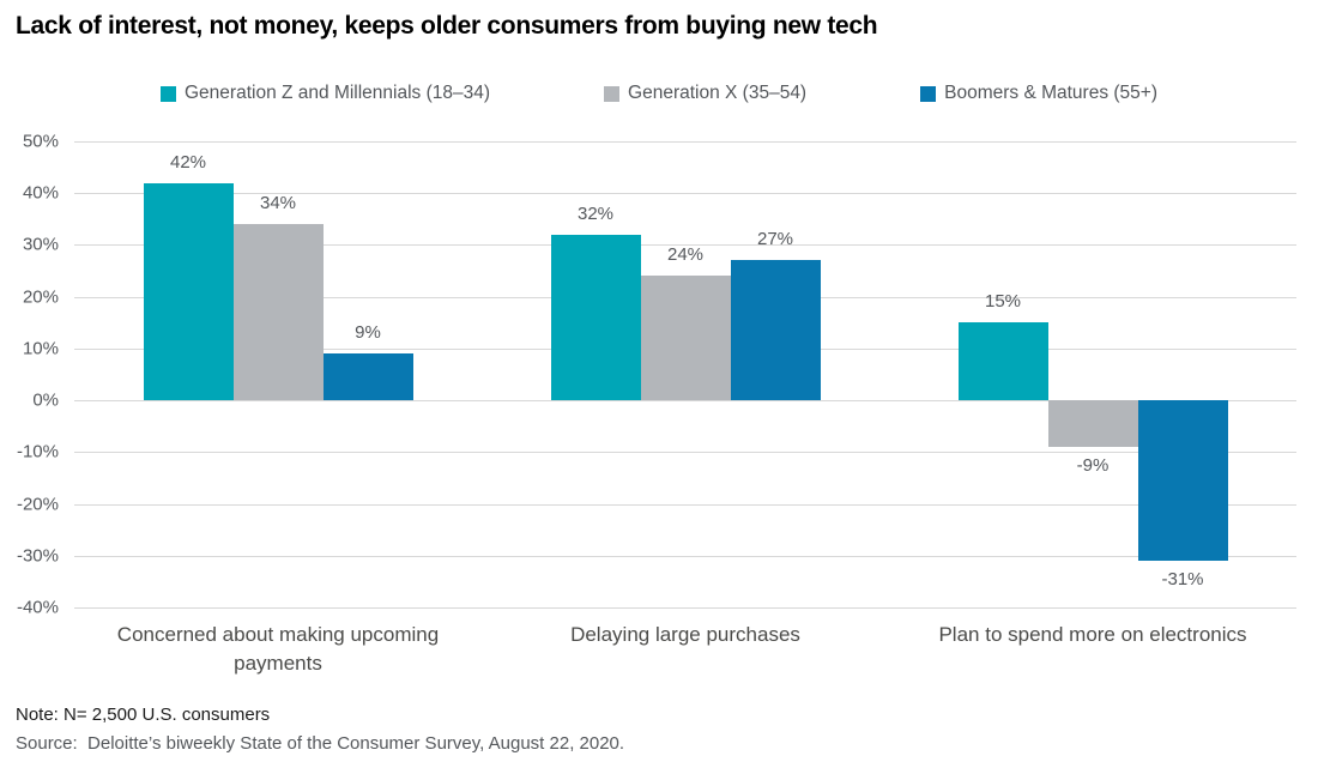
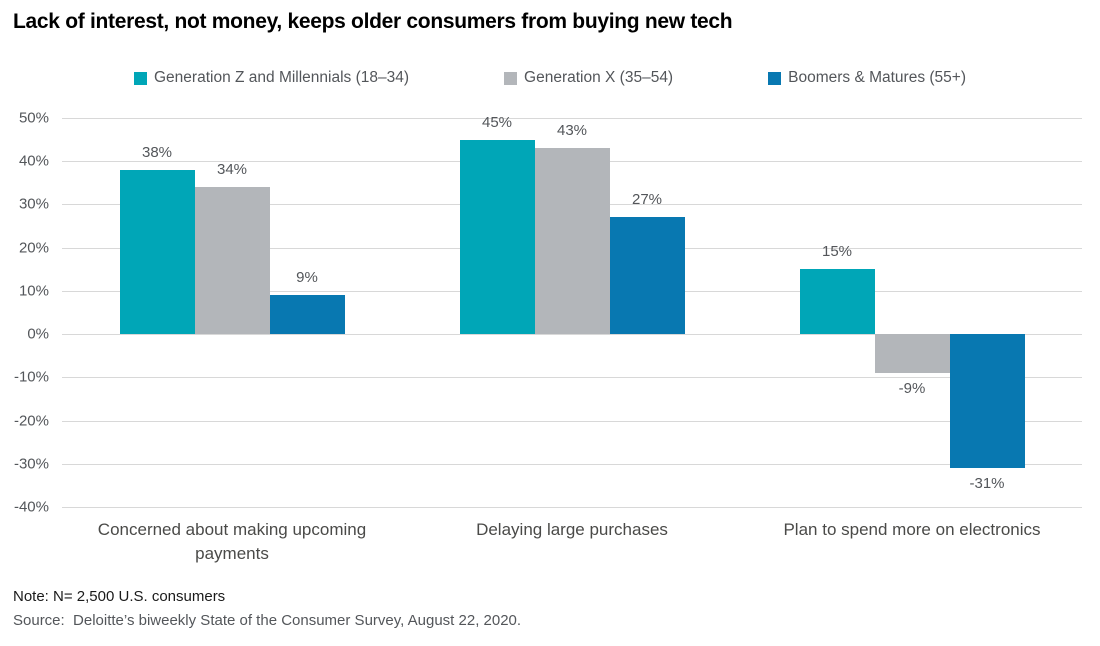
Generation Z and Millennials (18–34)/Concerned about making upcoming payments: 42% -> 38%
Generation Z and Millennials (18–34)/Delaying large purchases: 32% -> 45%
Generation X (35–54)/Delaying large purchases: 24% -> 43%
